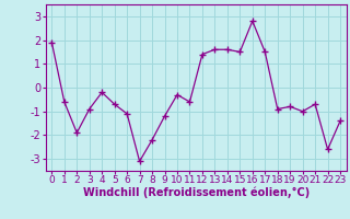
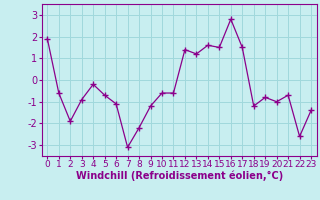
10: -0.3 -> -0.6
13: 1.6 -> 1.2
18: -0.9 -> -1.2
